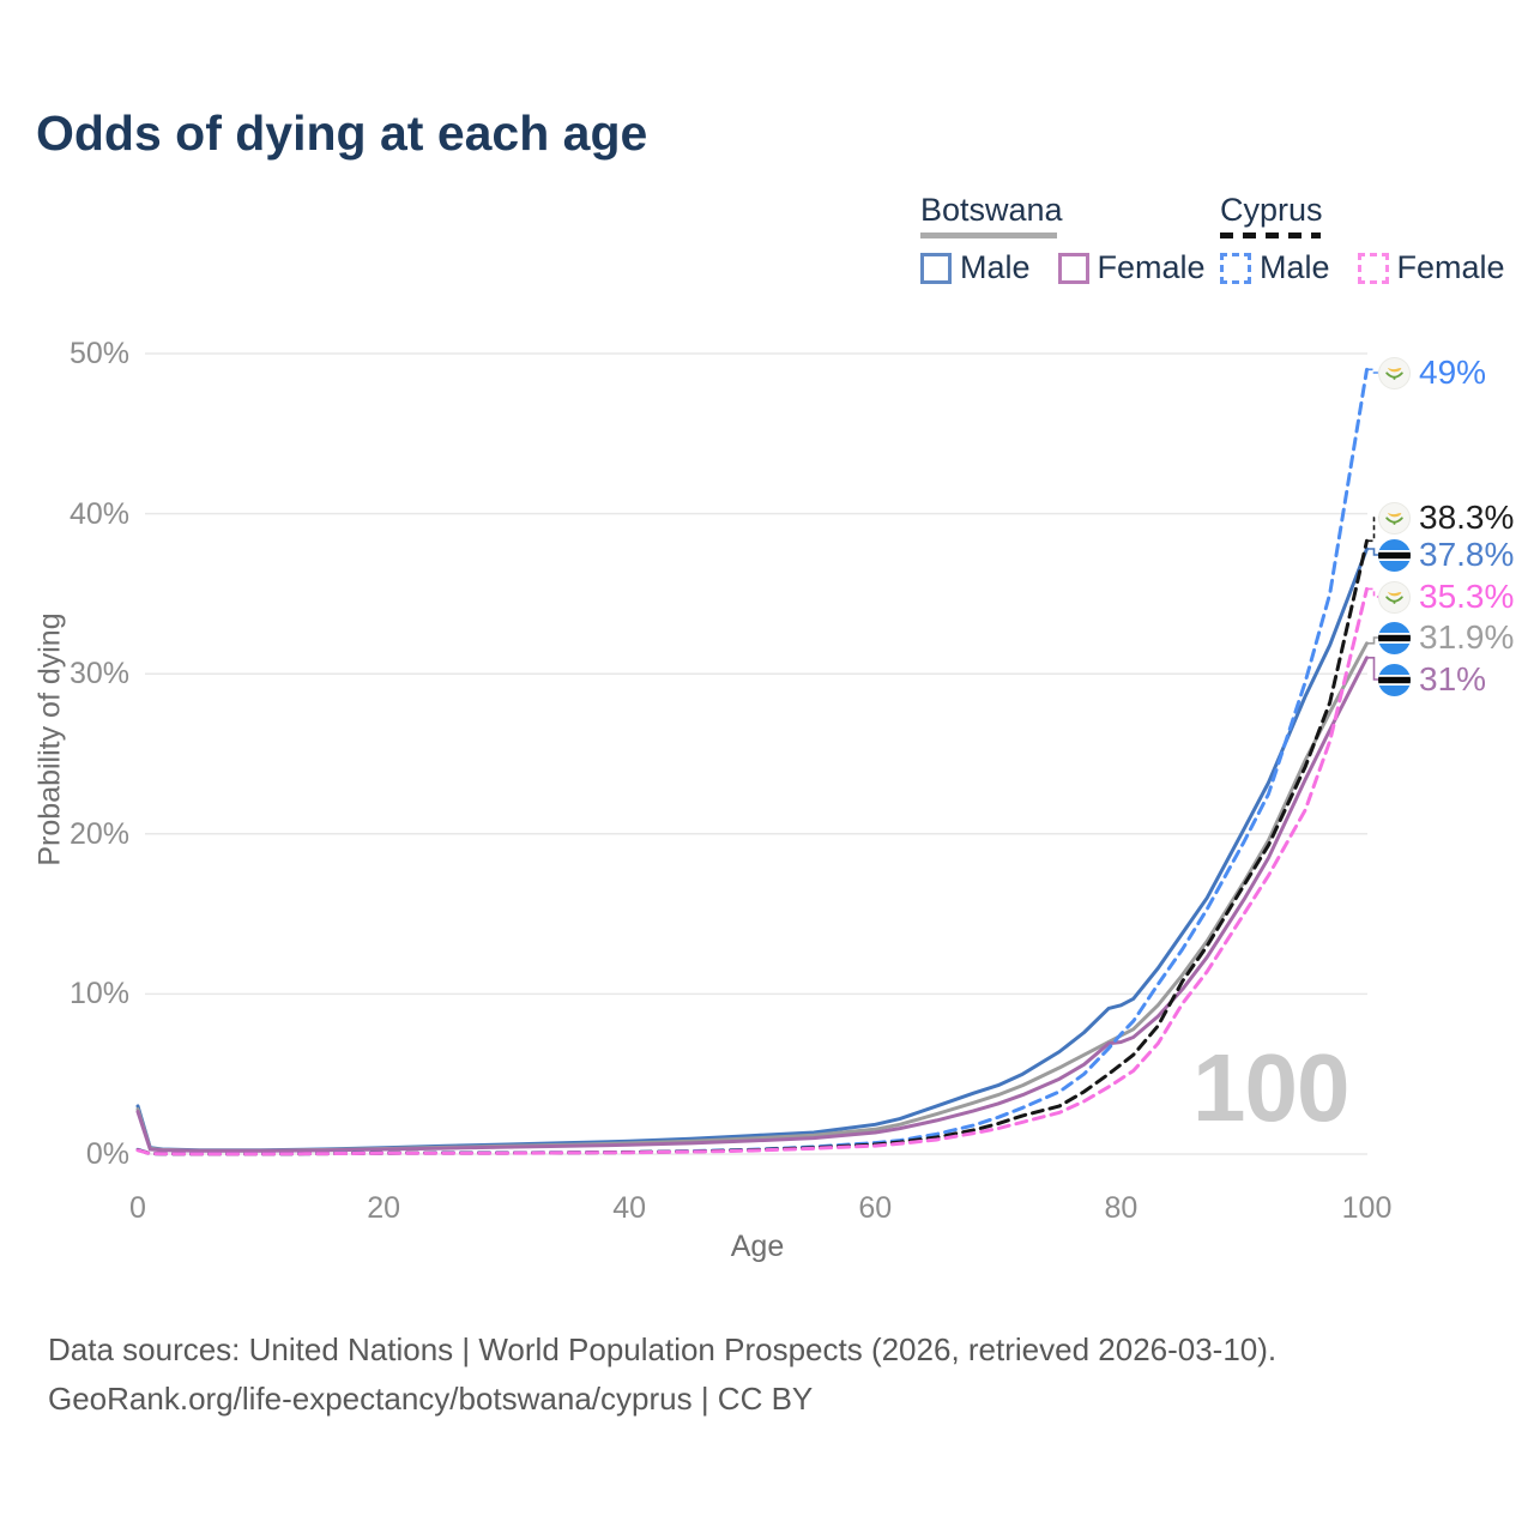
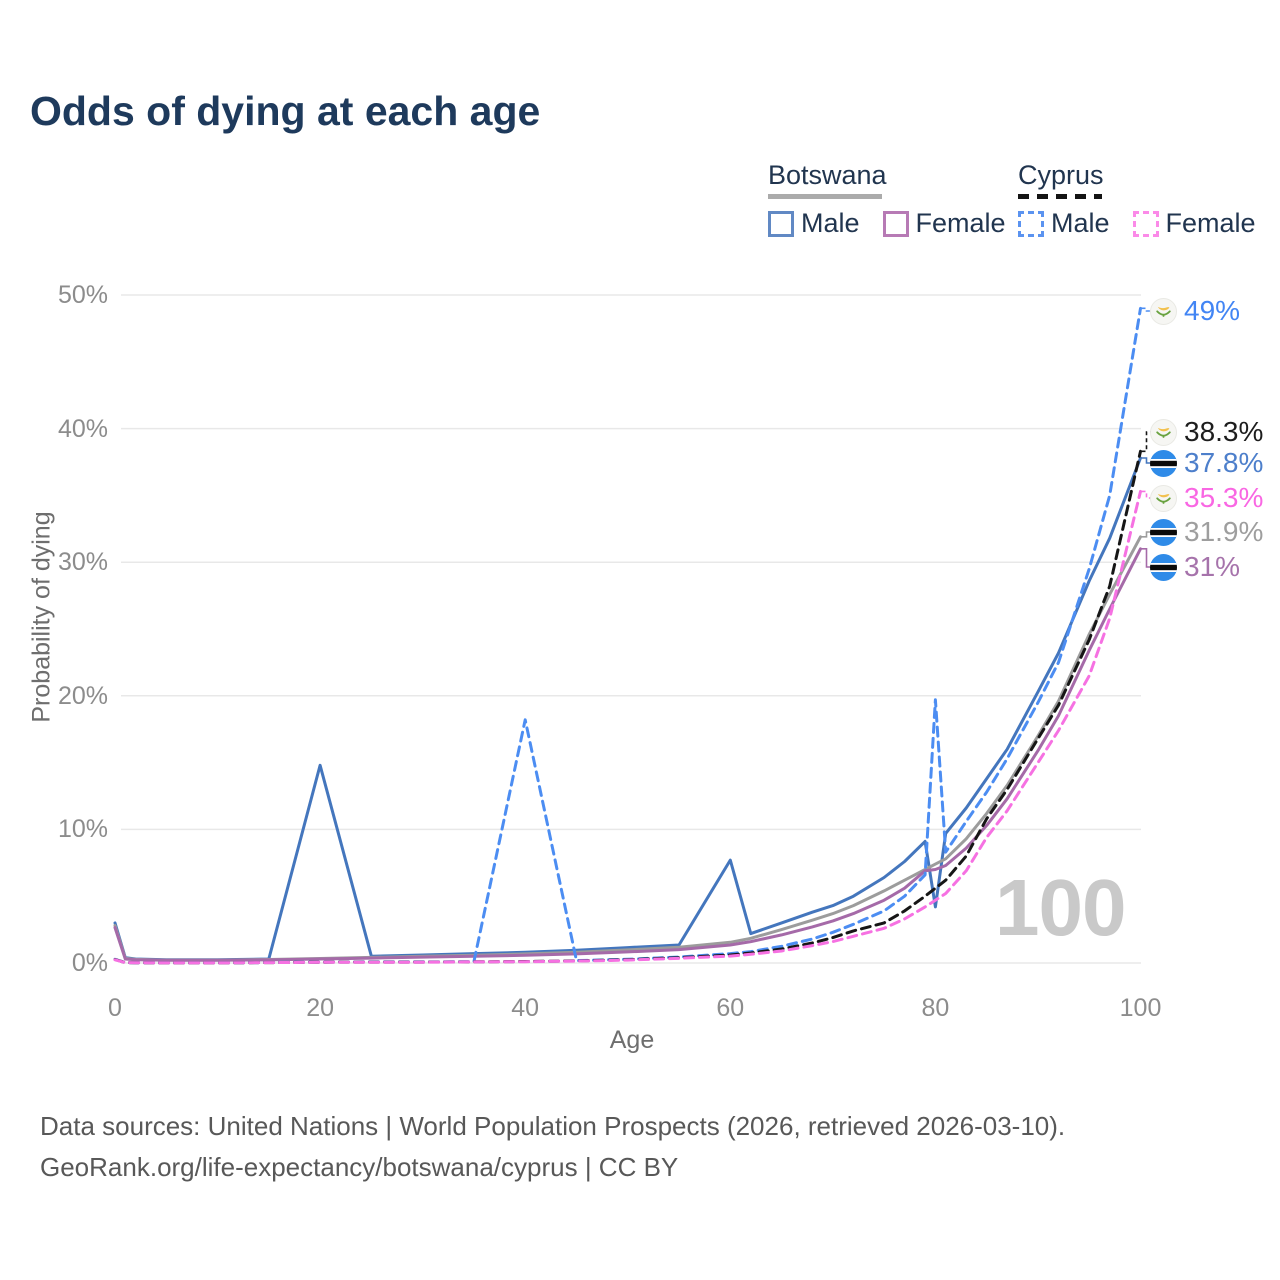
Botswana Male/20: 0.4% -> 14.8%
Cyprus Male/40: 0.1% -> 18.2%
Botswana Male/60: 1.9% -> 7.7%
Botswana Male/80: 9.3% -> 4.2%
Cyprus Male/80: 7.5% -> 19.7%
